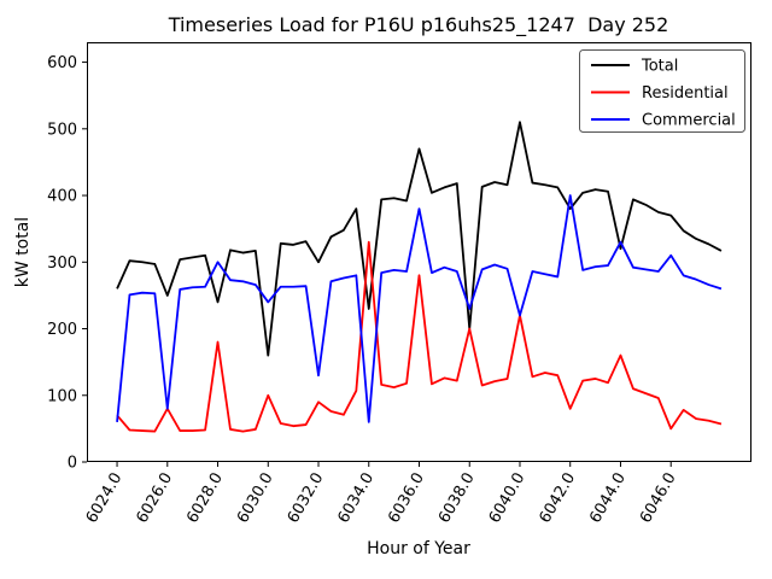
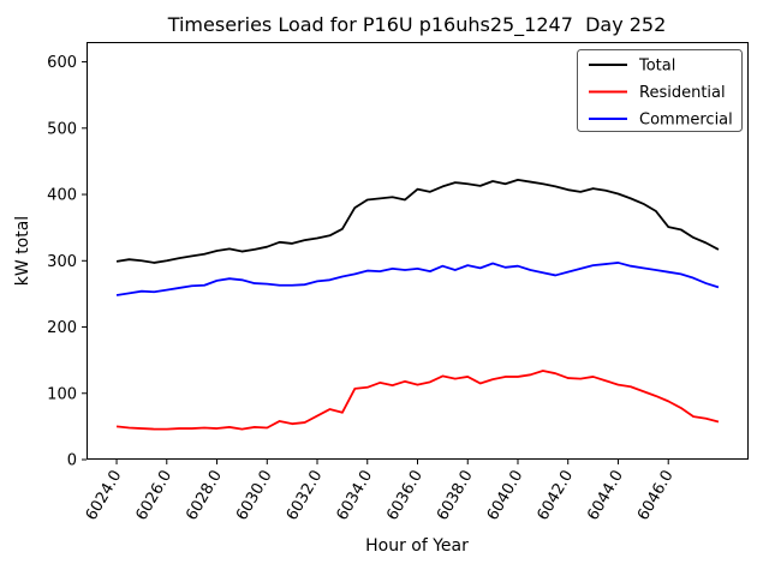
Total/6024.0: 260 -> 300
Residential/6024.0: 70 -> 50
Commercial/6024.0: 60 -> 250
Total/6026.0: 250 -> 300
Residential/6026.0: 80 -> 50
Commercial/6026.0: 80 -> 260
Total/6028.0: 240 -> 320
Residential/6028.0: 180 -> 50
Commercial/6028.0: 300 -> 270
Total/6030.0: 160 -> 320
Residential/6030.0: 100 -> 50
Commercial/6030.0: 240 -> 260
Total/6032.0: 300 -> 330
Residential/6032.0: 90 -> 70
Commercial/6032.0: 130 -> 270
Total/6034.0: 230 -> 390
Residential/6034.0: 330 -> 110
Commercial/6034.0: 60 -> 280
Total/6036.0: 470 -> 410
Residential/6036.0: 280 -> 110
Commercial/6036.0: 380 -> 290
Total/6038.0: 200 -> 420
Residential/6038.0: 200 -> 120
Commercial/6038.0: 230 -> 290
Total/6040.0: 510 -> 420
Residential/6040.0: 220 -> 120
Commercial/6040.0: 220 -> 290
Total/6042.0: 380 -> 410
Residential/6042.0: 80 -> 120
Commercial/6042.0: 400 -> 280
Total/6044.0: 320 -> 400
Residential/6044.0: 160 -> 110
Commercial/6044.0: 330 -> 300
Total/6046.0: 370 -> 350
Residential/6046.0: 50 -> 90
Commercial/6046.0: 310 -> 280
